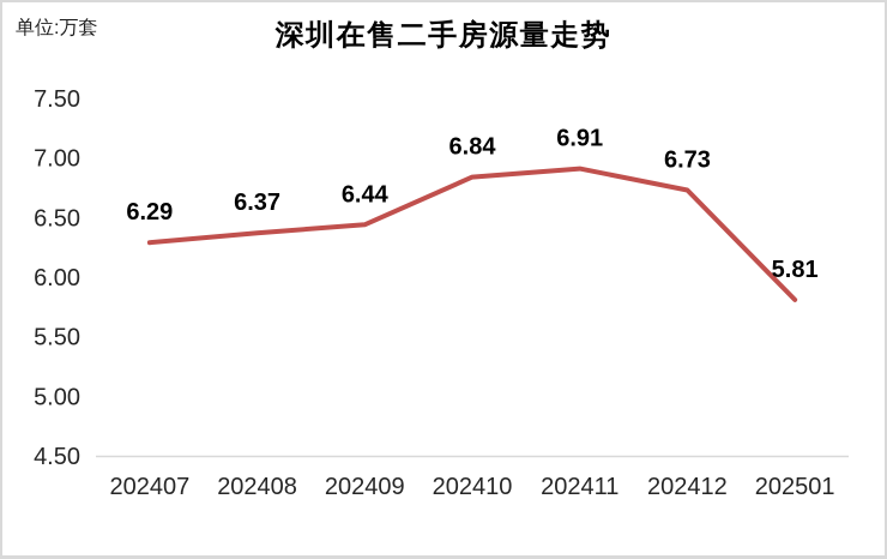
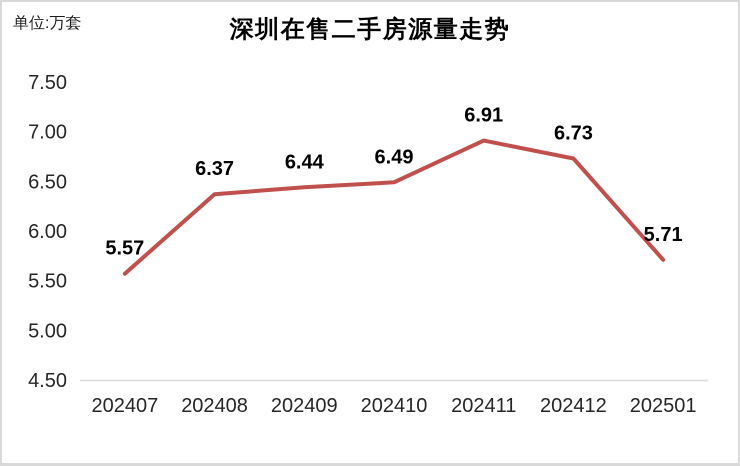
202407: 6.29 -> 5.57
202410: 6.84 -> 6.49
202501: 5.81 -> 5.71
